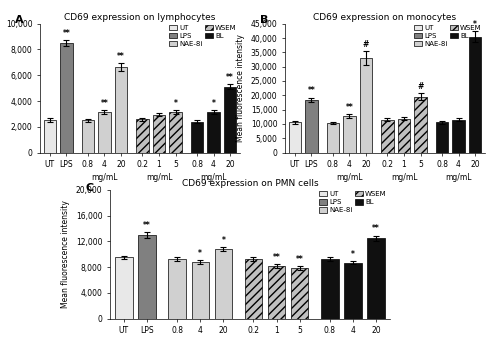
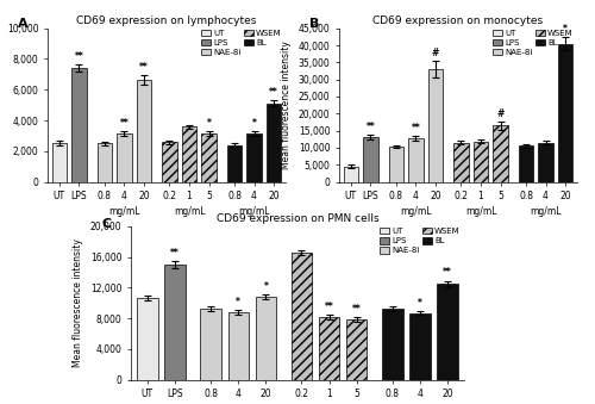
CD69 expression on lymphocytes/LPS: 8,500 -> 7,400
CD69 expression on lymphocytes/1: 3,000 -> 3,600
CD69 expression on monocytes/UT: 10,500 -> 4,500
CD69 expression on monocytes/LPS: 18,500 -> 13,000
CD69 expression on monocytes/5: 19,500 -> 16,500
CD69 expression on PMN cells/UT: 9,500 -> 10,600
CD69 expression on PMN cells/LPS: 13,000 -> 15,000
CD69 expression on PMN cells/0.2: 9,300 -> 16,600
